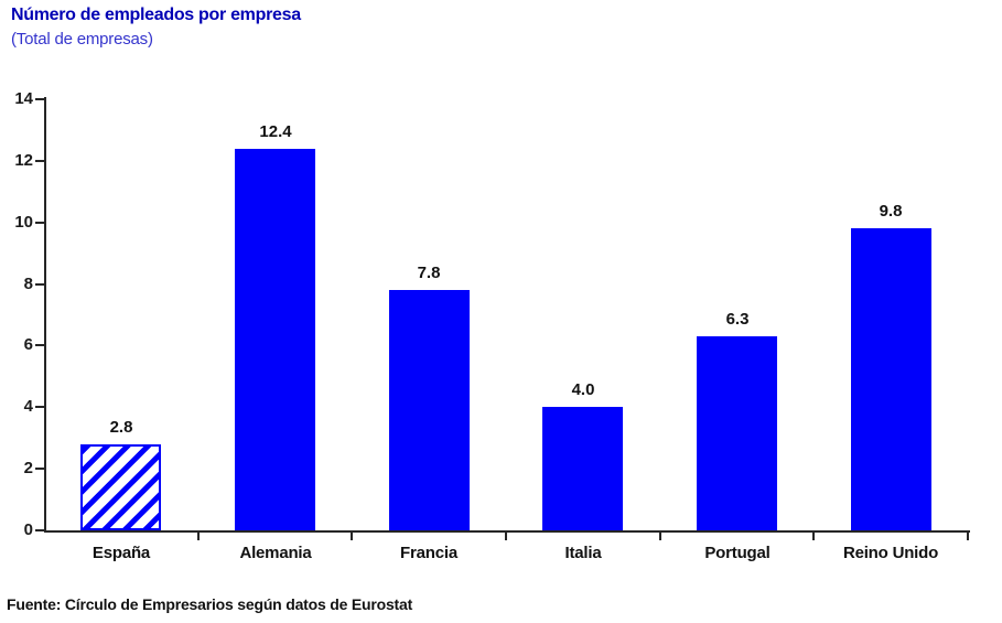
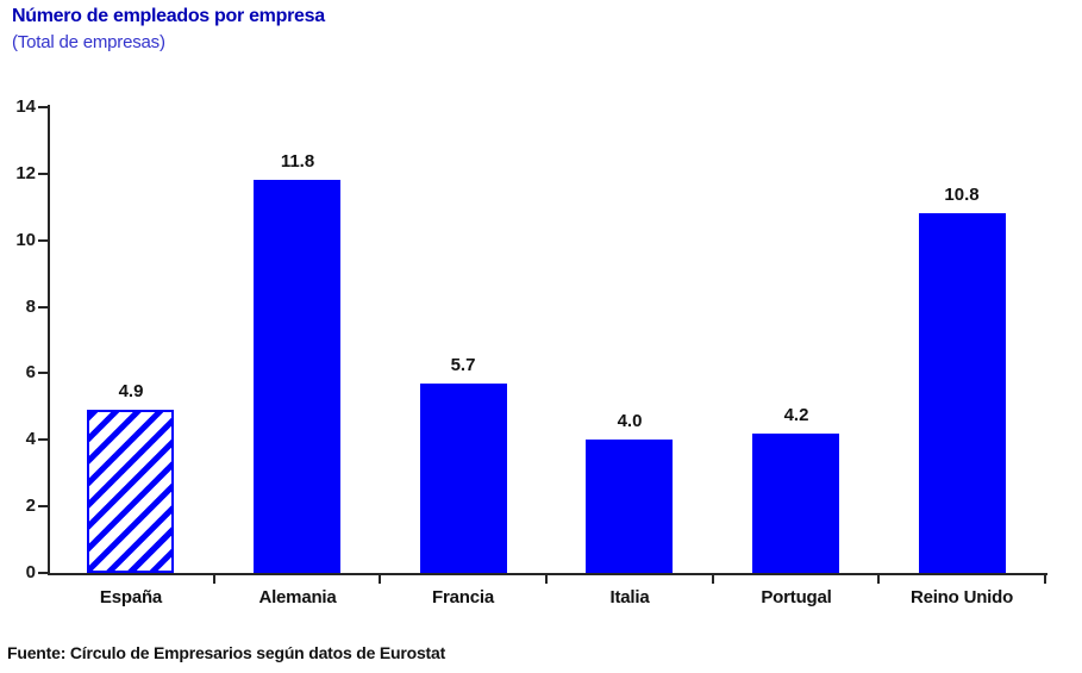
España: 2.8 -> 4.9
Alemania: 12.4 -> 11.8
Francia: 7.8 -> 5.7
Portugal: 6.3 -> 4.2
Reino Unido: 9.8 -> 10.8
